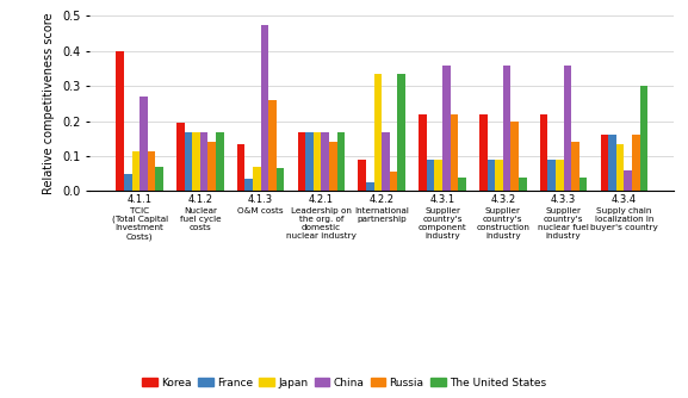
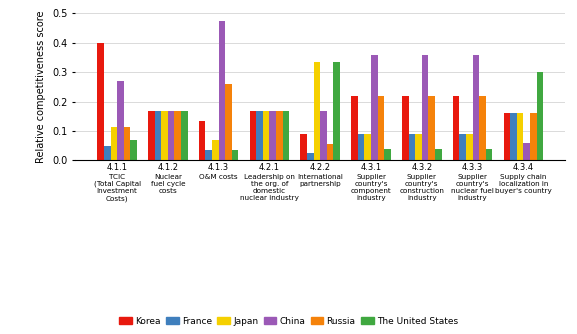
Korea/4.1.2: 0.195 -> 0.167
Russia/4.1.2: 0.140 -> 0.167
The United States/4.1.3: 0.065 -> 0.035
Russia/4.2.1: 0.140 -> 0.167
Russia/4.3.2: 0.200 -> 0.220
Russia/4.3.3: 0.140 -> 0.220
Japan/4.3.4: 0.135 -> 0.160
